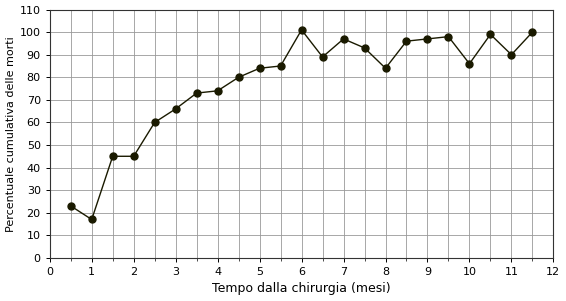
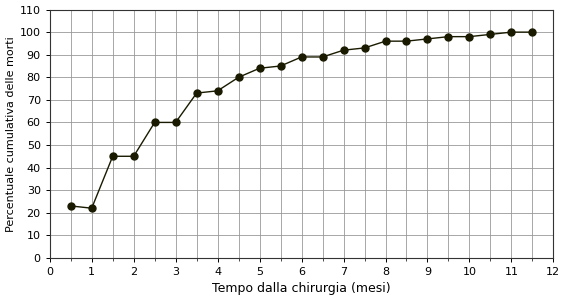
1: 17 -> 22
3: 66 -> 60
6: 101 -> 89
7: 97 -> 92
8: 84 -> 96
10: 86 -> 98
11: 90 -> 100
